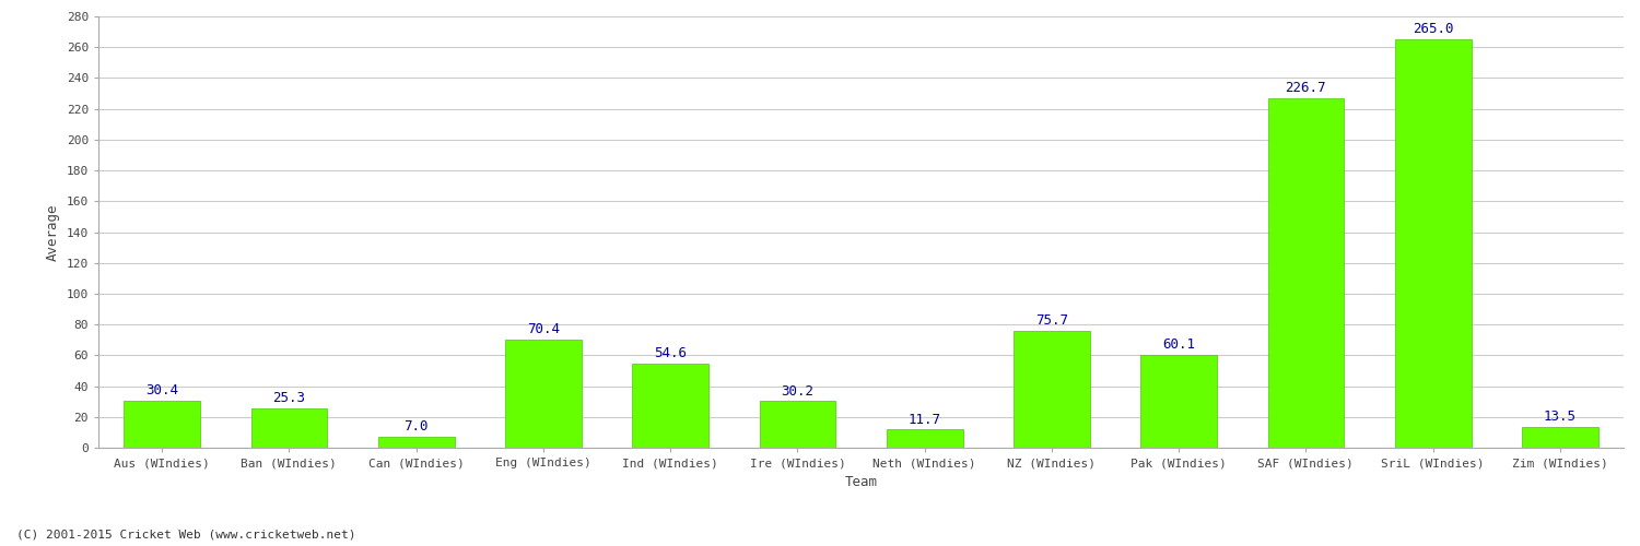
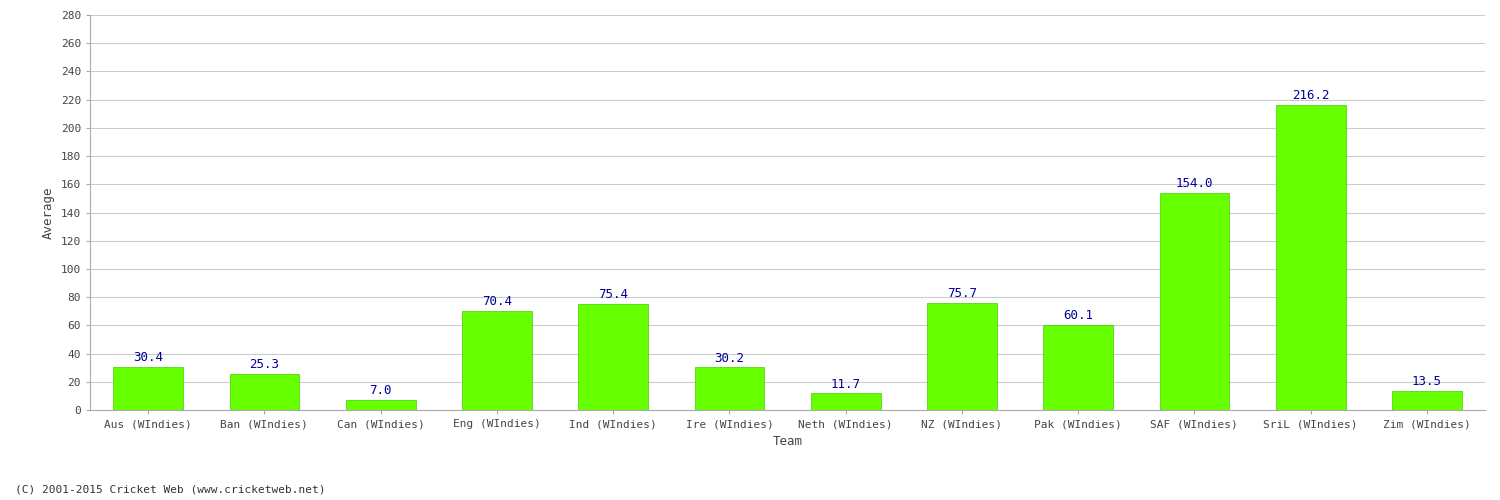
Ind (WIndies): 54.6 -> 75.4
SAF (WIndies): 226.7 -> 154.0
SriL (WIndies): 265.0 -> 216.2
